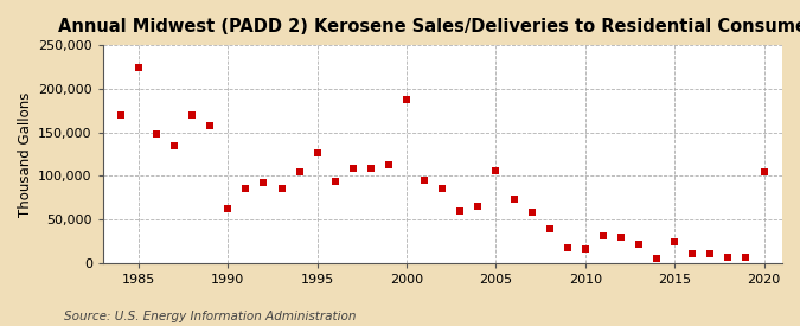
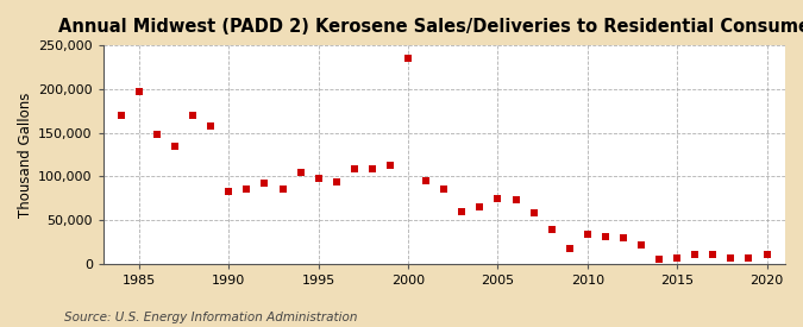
1985: 224,000 -> 197,000
1990: 62,000 -> 83,000
1995: 126,000 -> 98,000
2000: 188,000 -> 235,000
2005: 106,000 -> 74,000
2010: 16,000 -> 33,000
2015: 24,000 -> 7,000
2020: 104,000 -> 10,000
